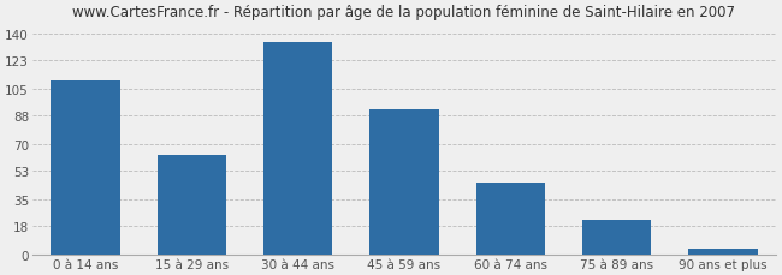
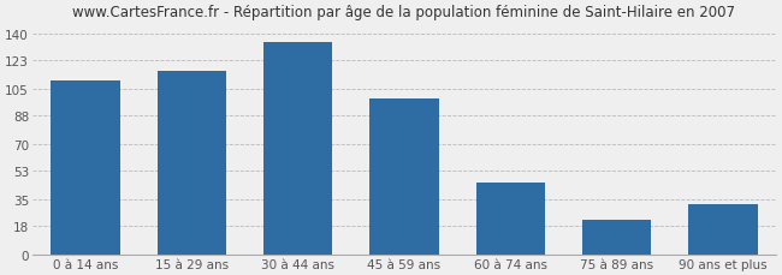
15 à 29 ans: 63 -> 116
45 à 59 ans: 92 -> 99
90 ans et plus: 4 -> 32
